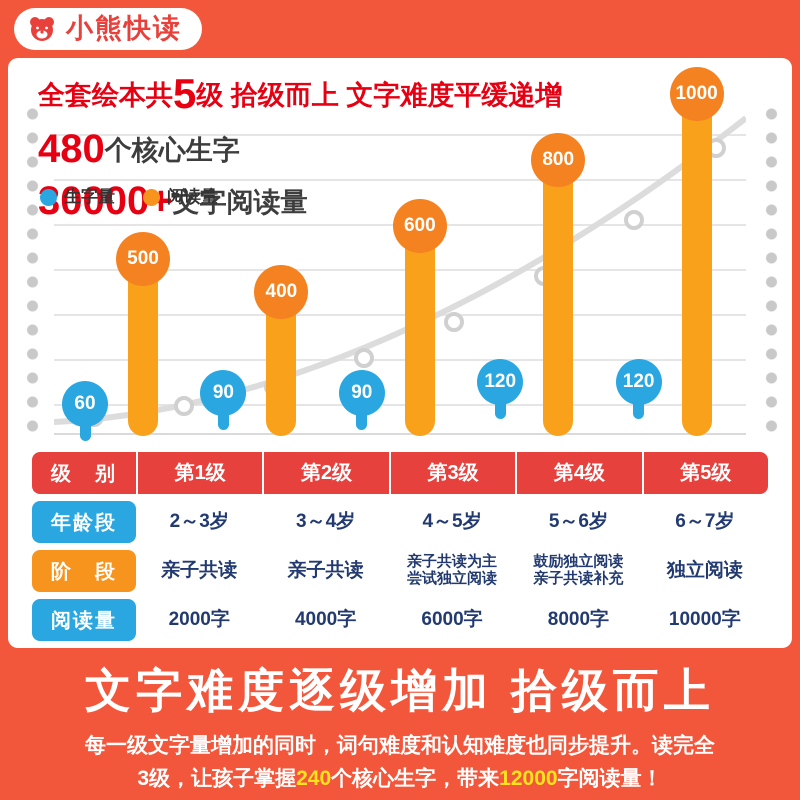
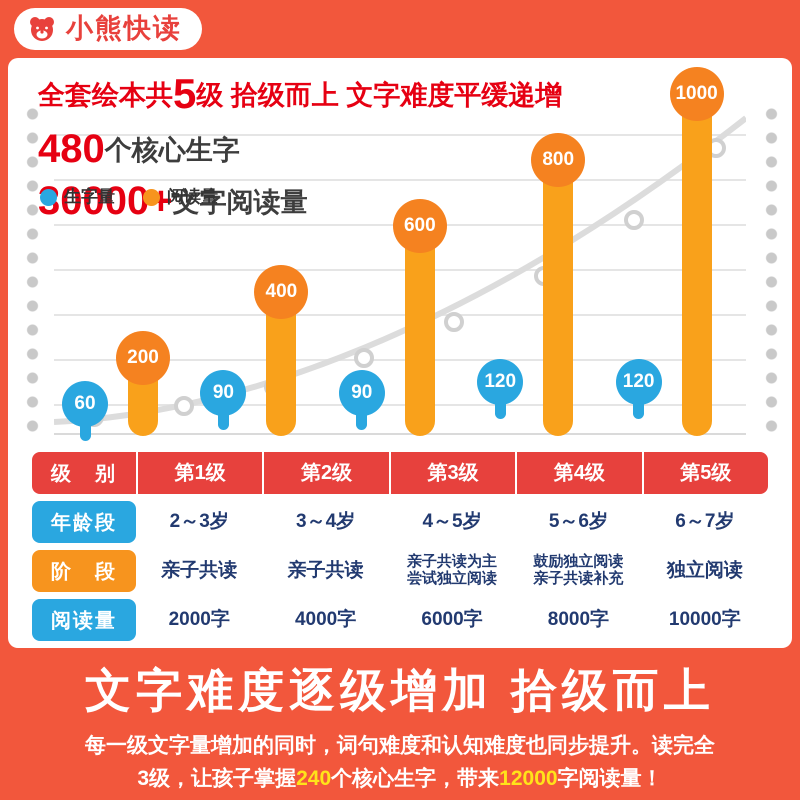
阅读量/第1级: 500 -> 200
